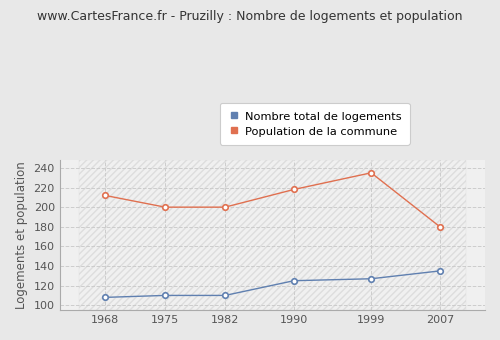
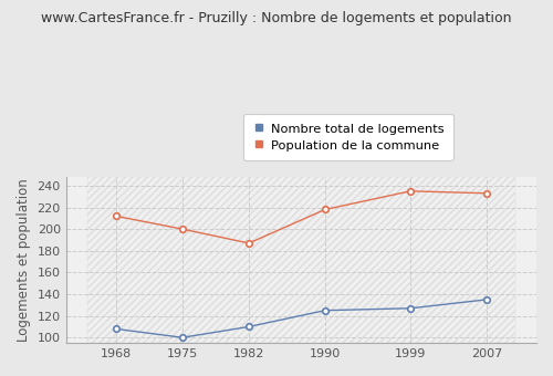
Nombre total de logements/1975: 110 -> 100
Population de la commune/1982: 200 -> 187
Population de la commune/2007: 180 -> 233
